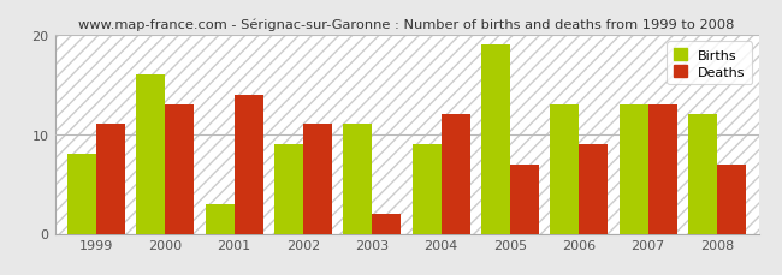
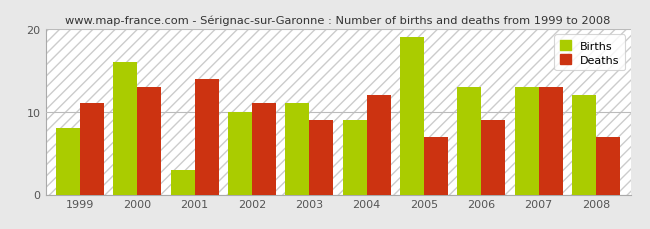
Births/2002: 9 -> 10
Deaths/2003: 2 -> 9
